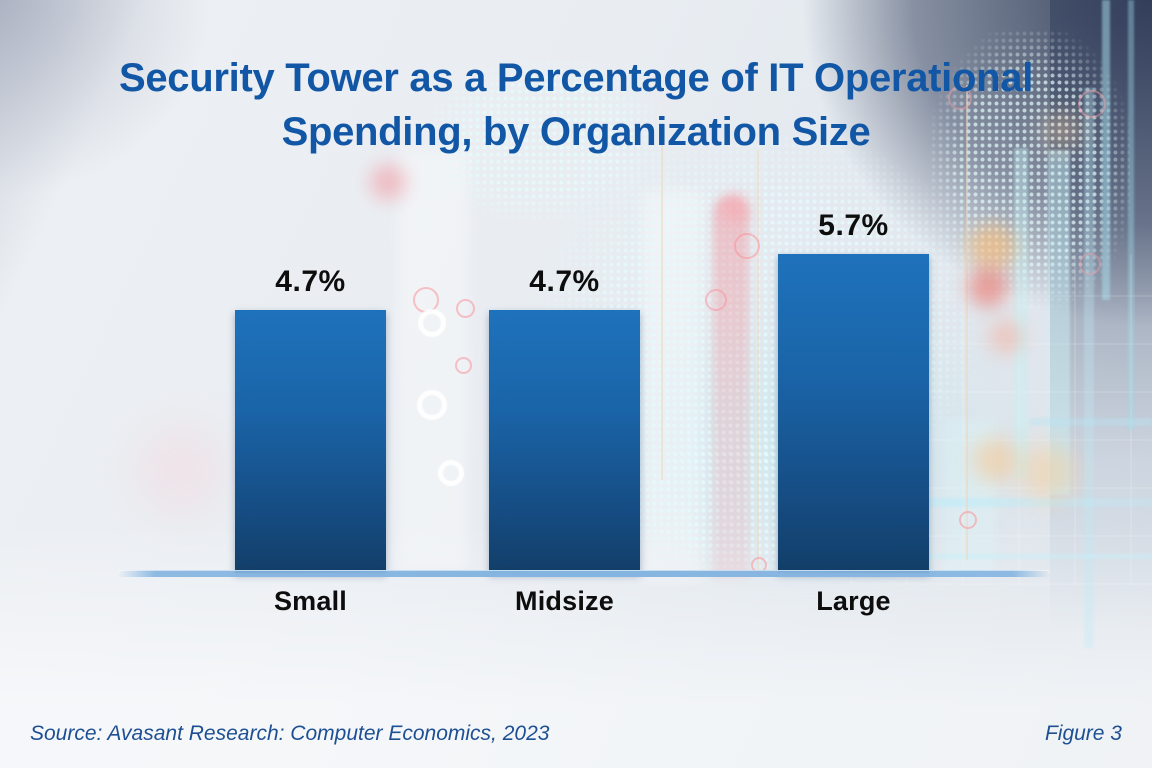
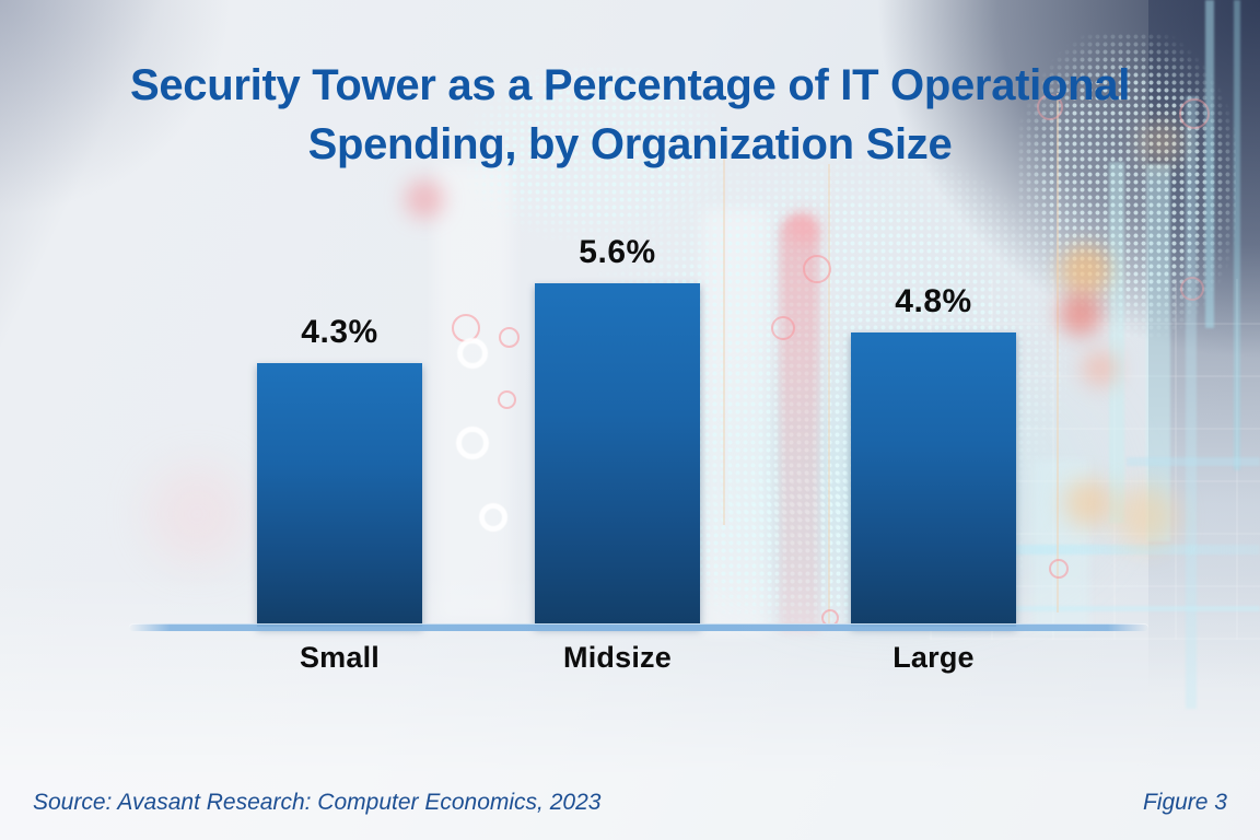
Small: 4.7% -> 4.3%
Midsize: 4.7% -> 5.6%
Large: 5.7% -> 4.8%
